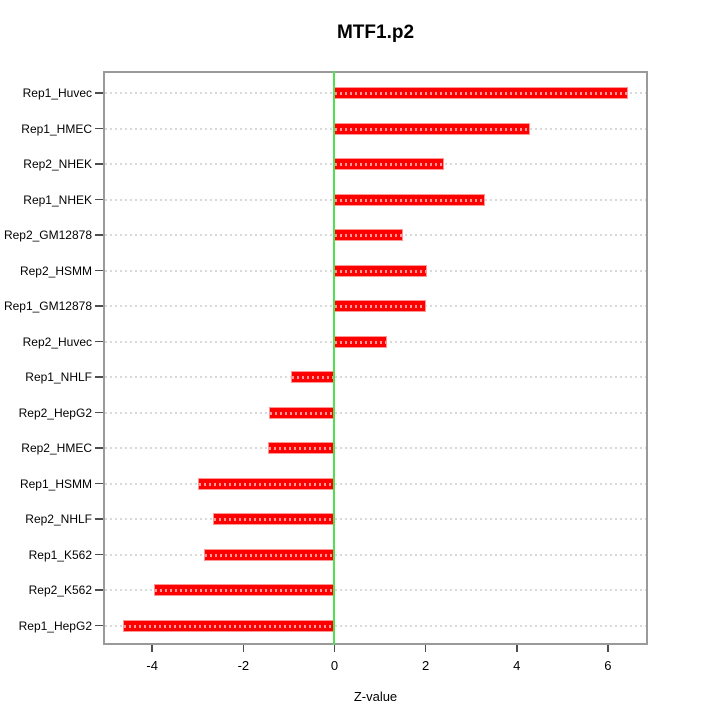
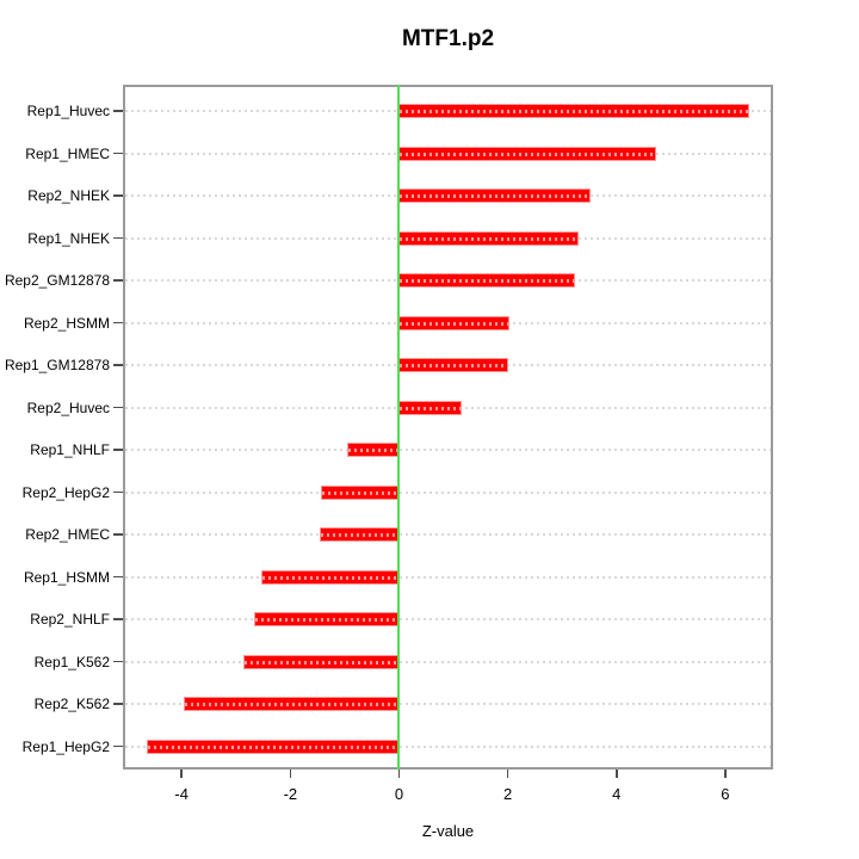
Rep1_HMEC: 4.3 -> 4.7
Rep2_NHEK: 2.4 -> 3.5
Rep2_GM12878: 1.5 -> 3.2
Rep1_HSMM: -3.0 -> -2.5
